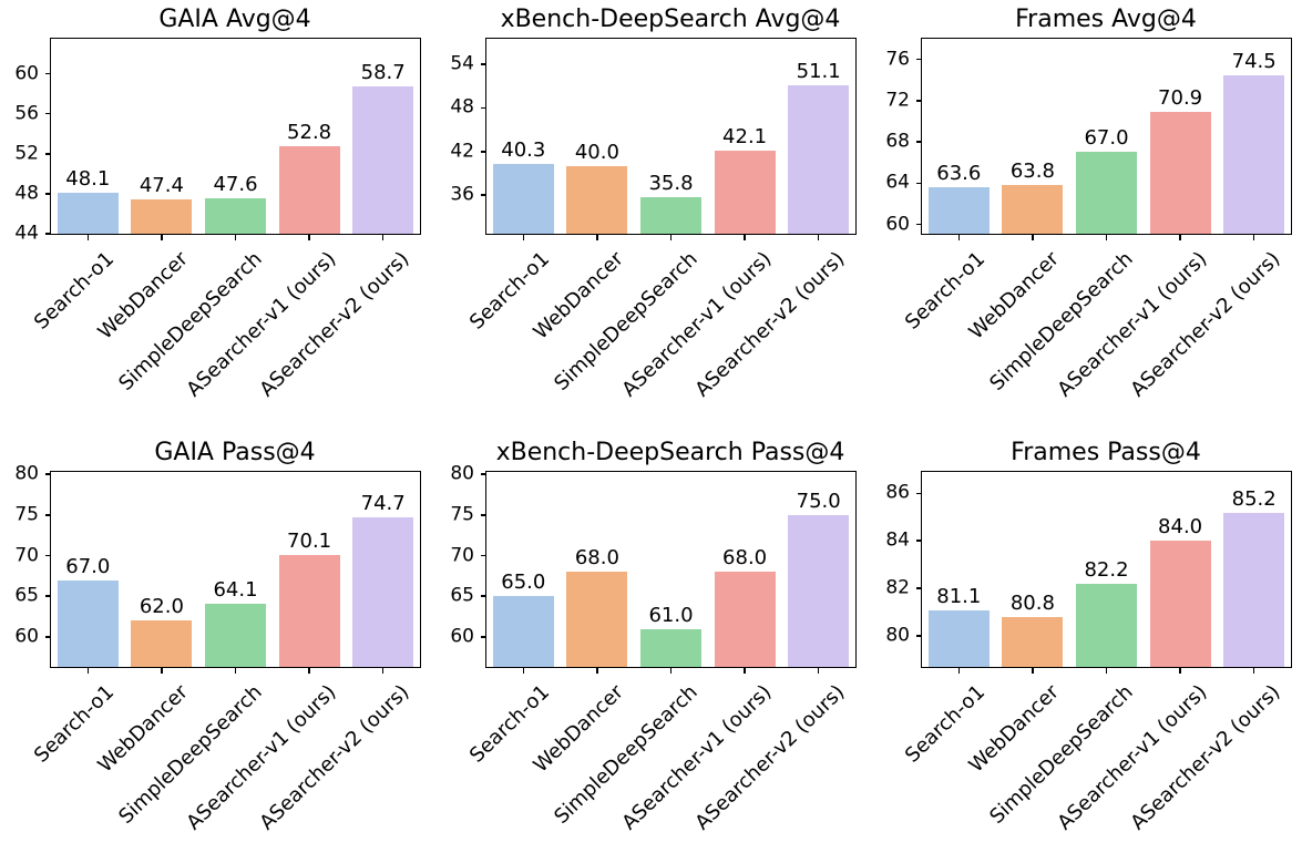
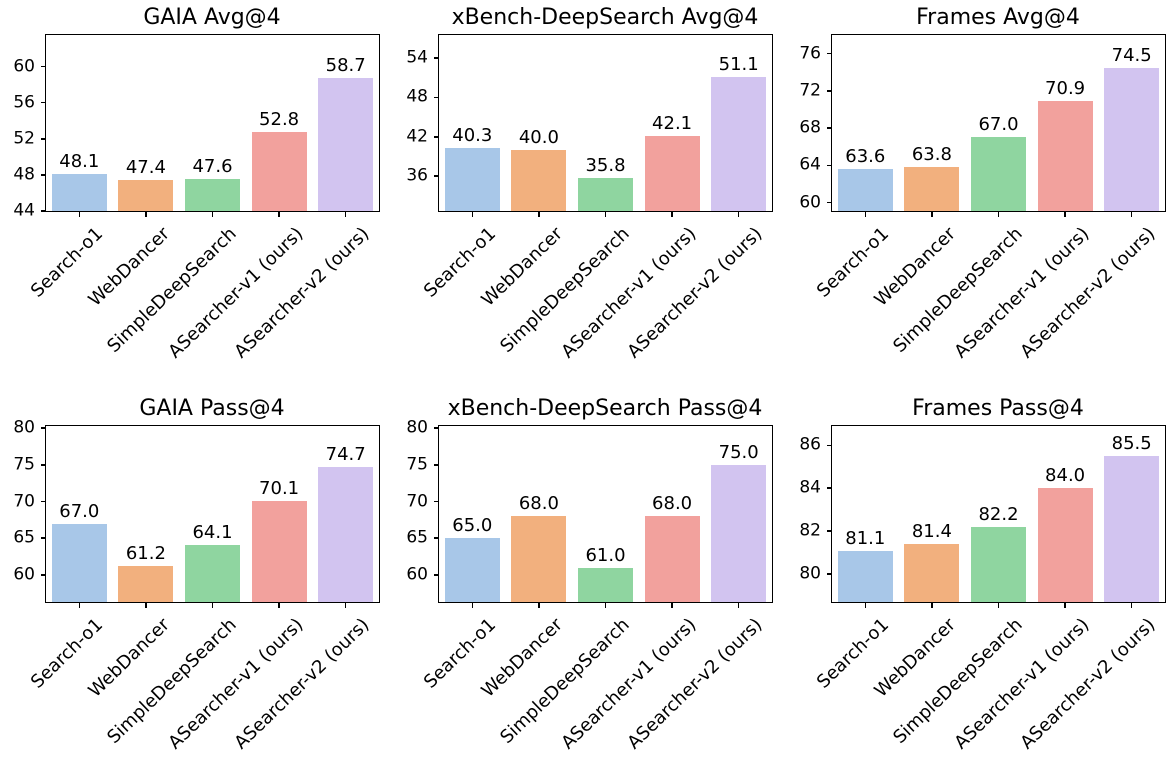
GAIA Pass@4/WebDancer: 62.0 -> 61.2
Frames Pass@4/WebDancer: 80.8 -> 81.4
Frames Pass@4/ASearcher-v2 (ours): 85.2 -> 85.5
